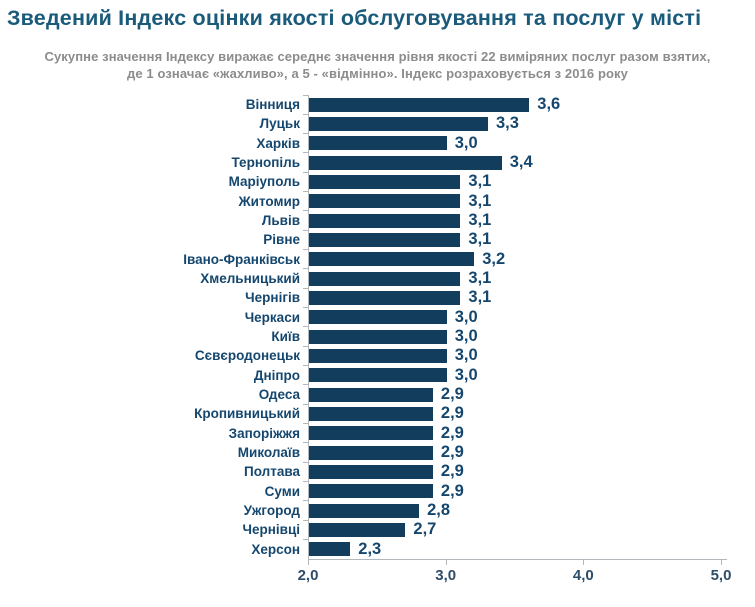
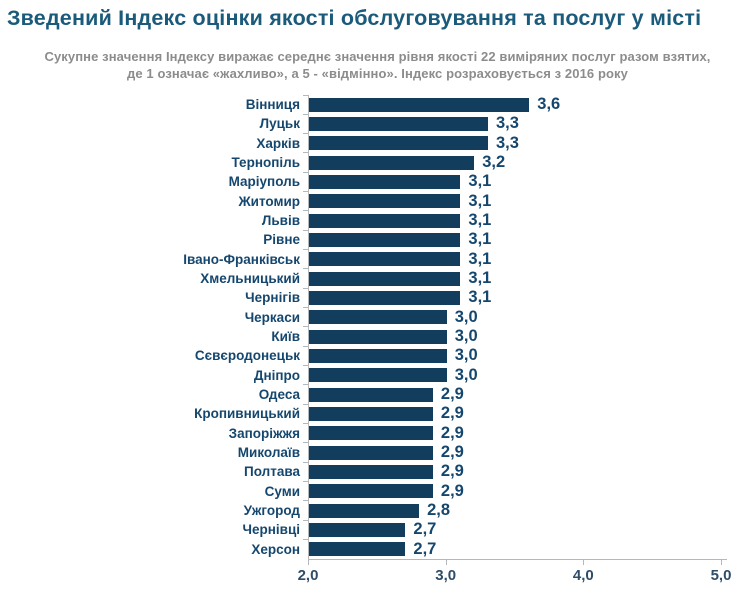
Харків: 3,0 -> 3,3
Тернопіль: 3,4 -> 3,2
Івано-Франківськ: 3,2 -> 3,1
Херсон: 2,3 -> 2,7
